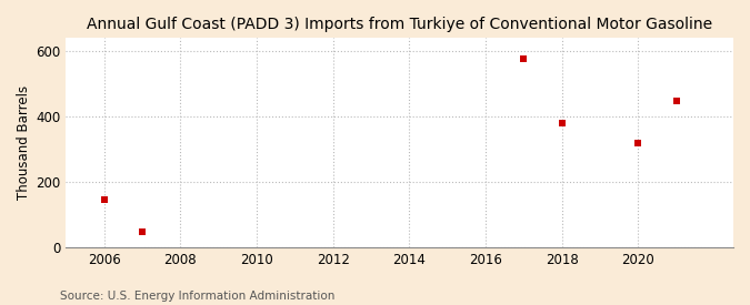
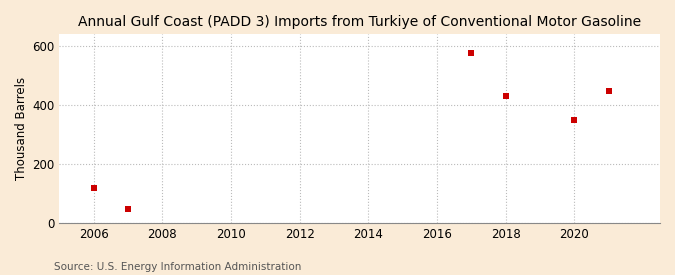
2006: 145 -> 120
2018: 380 -> 430
2020: 320 -> 350
